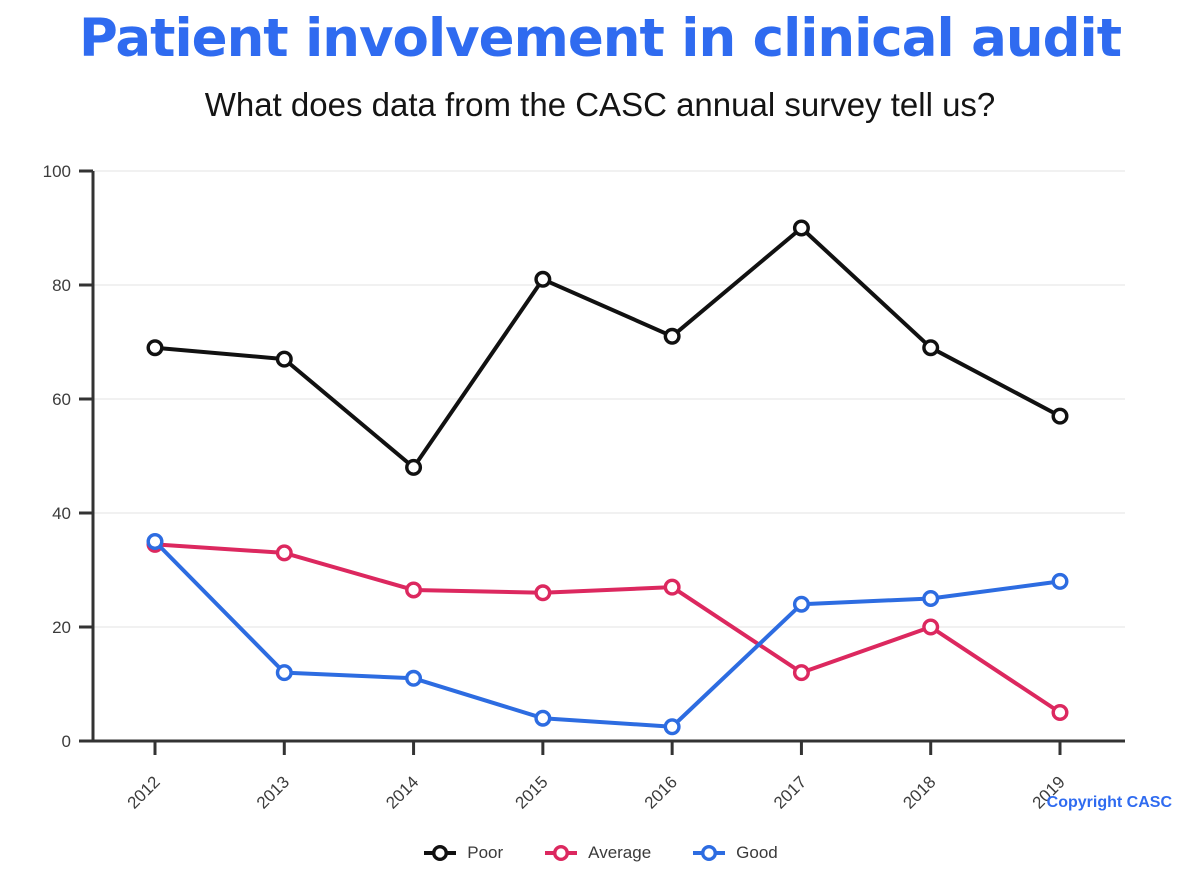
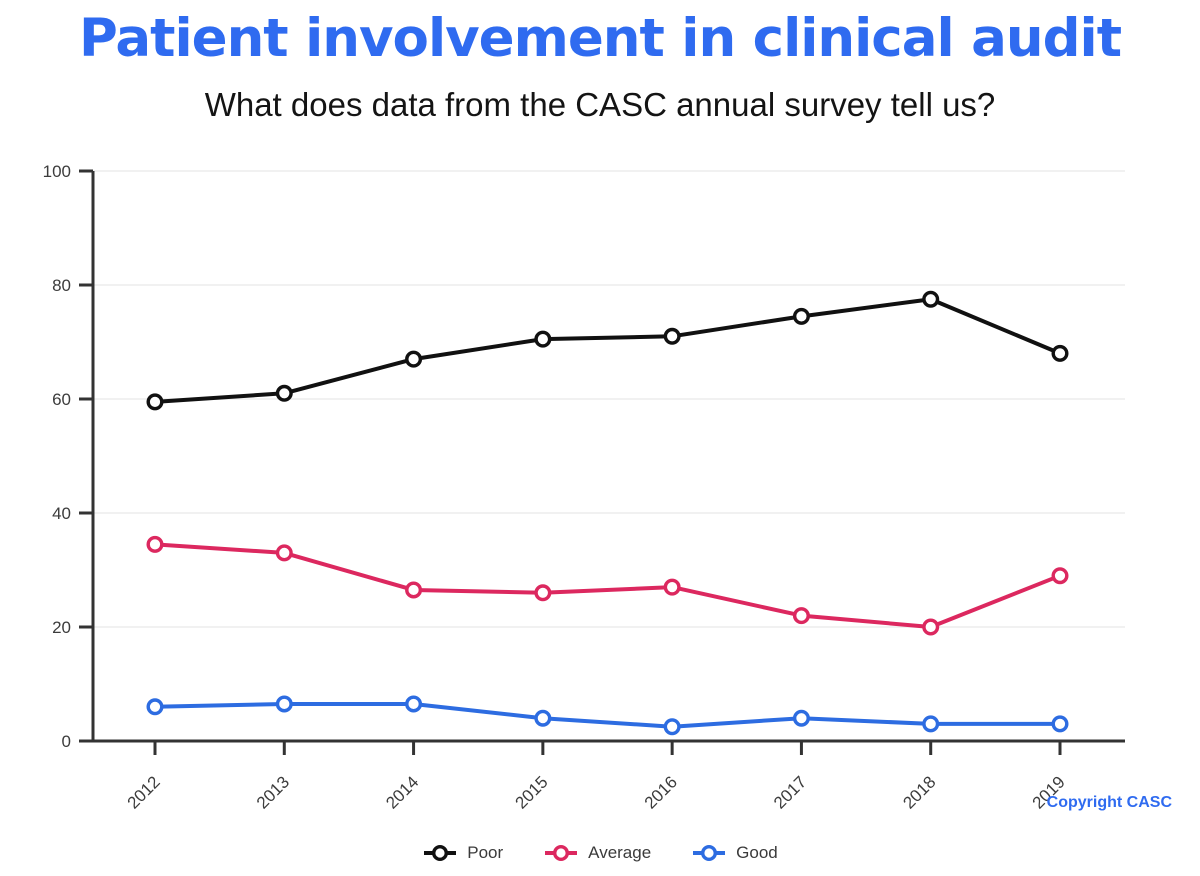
Poor/2012: 69 -> 60
Good/2012: 35 -> 6
Poor/2013: 67 -> 61
Good/2013: 12 -> 6
Poor/2014: 48 -> 67
Good/2014: 11 -> 6
Poor/2015: 81 -> 70
Poor/2017: 90 -> 74
Average/2017: 12 -> 22
Good/2017: 24 -> 4
Poor/2018: 69 -> 78
Good/2018: 25 -> 3
Poor/2019: 57 -> 68
Average/2019: 5 -> 29
Good/2019: 28 -> 3
